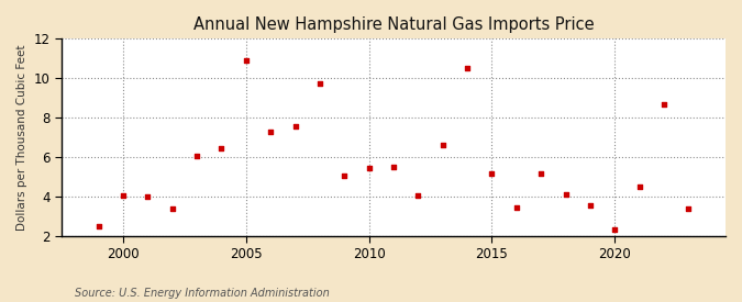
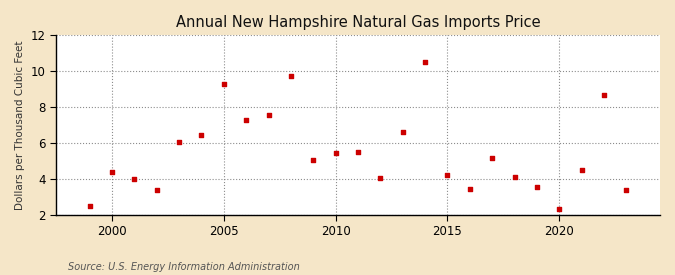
2000: 4.0 -> 4.4
2005: 10.9 -> 9.3
2015: 5.2 -> 4.2
